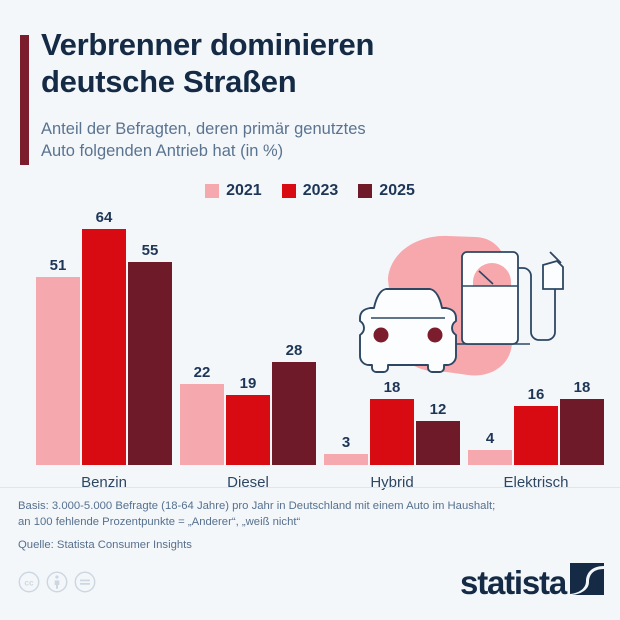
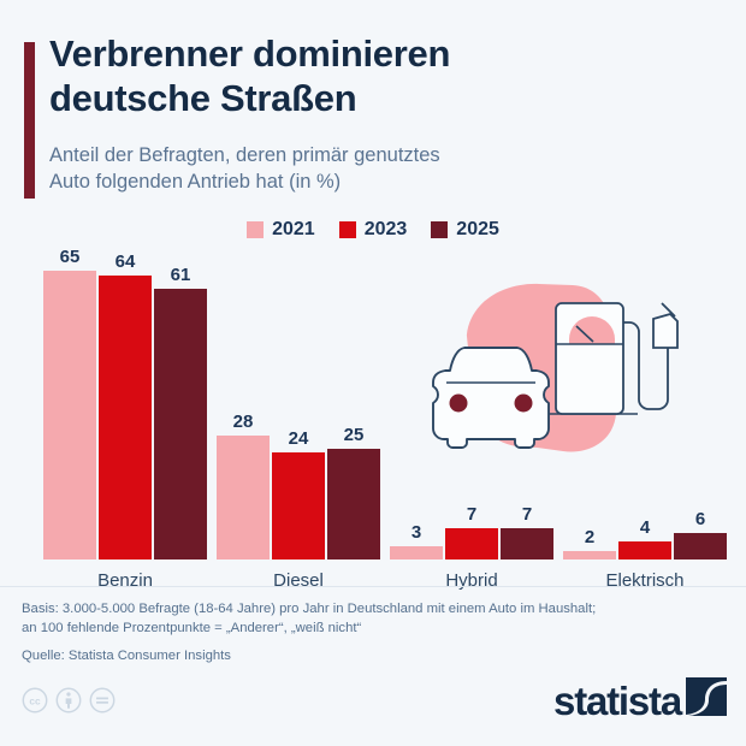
2021/Benzin: 51 -> 65
2025/Benzin: 55 -> 61
2021/Diesel: 22 -> 28
2023/Diesel: 19 -> 24
2025/Diesel: 28 -> 25
2023/Hybrid: 18 -> 7
2025/Hybrid: 12 -> 7
2021/Elektrisch: 4 -> 2
2023/Elektrisch: 16 -> 4
2025/Elektrisch: 18 -> 6
